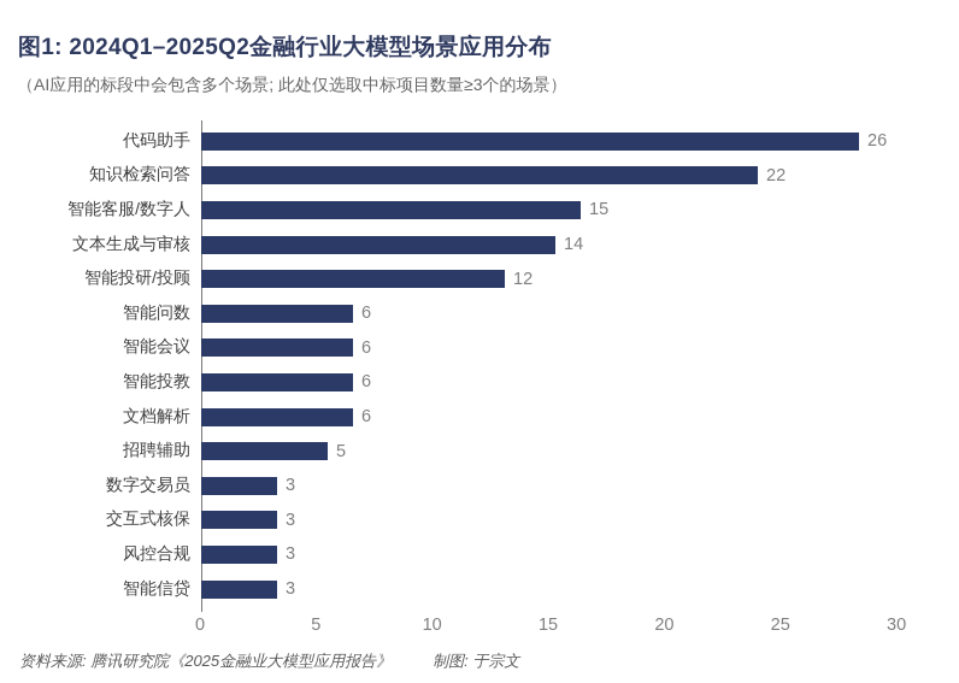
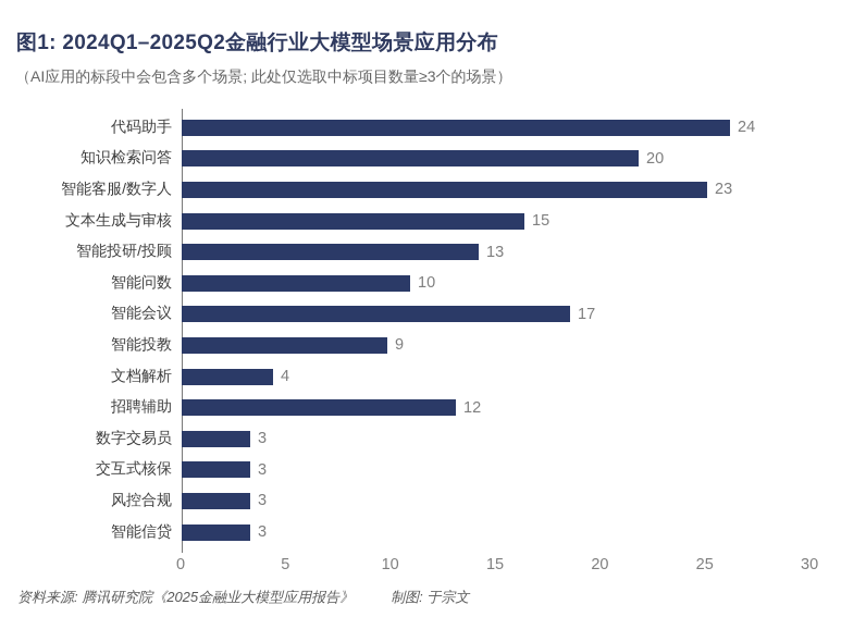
代码助手: 26 -> 24
知识检索问答: 22 -> 20
智能客服/数字人: 15 -> 23
文本生成与审核: 14 -> 15
智能投研/投顾: 12 -> 13
智能问数: 6 -> 10
智能会议: 6 -> 17
智能投教: 6 -> 9
文档解析: 6 -> 4
招聘辅助: 5 -> 12
